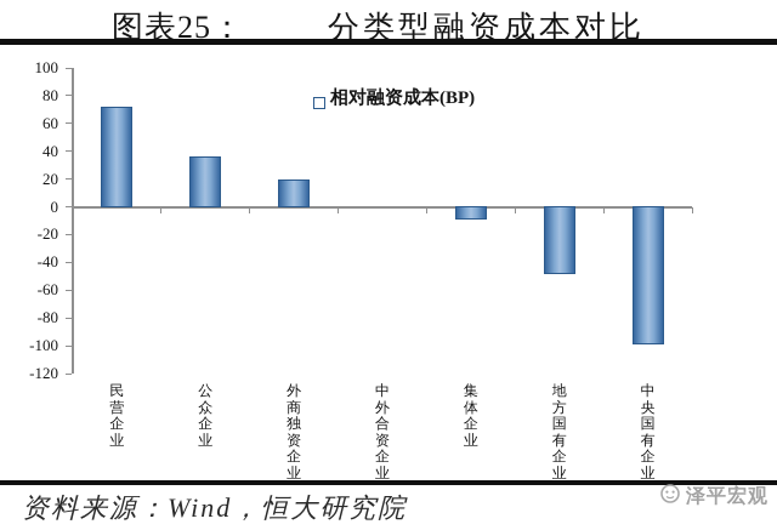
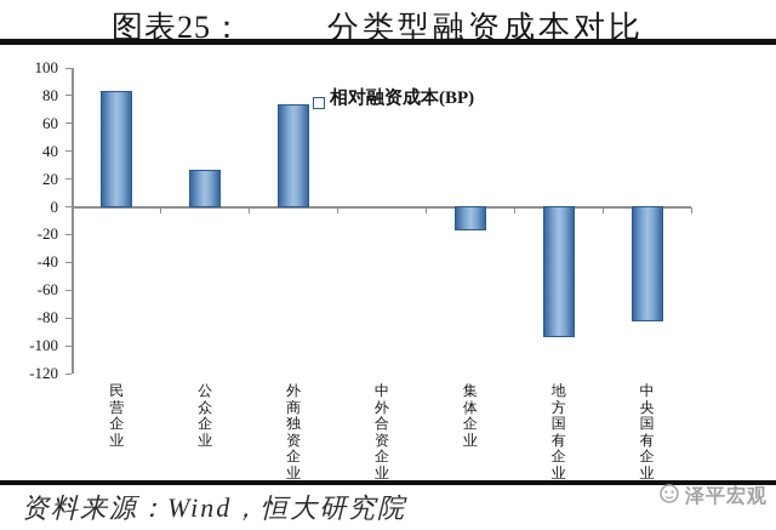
民营企业: 72 -> 83
公众企业: 36 -> 27
外商独资企业: 20 -> 74
集体企业: -10 -> -18
地方国有企业: -49 -> -95
中央国有企业: -100 -> -83
